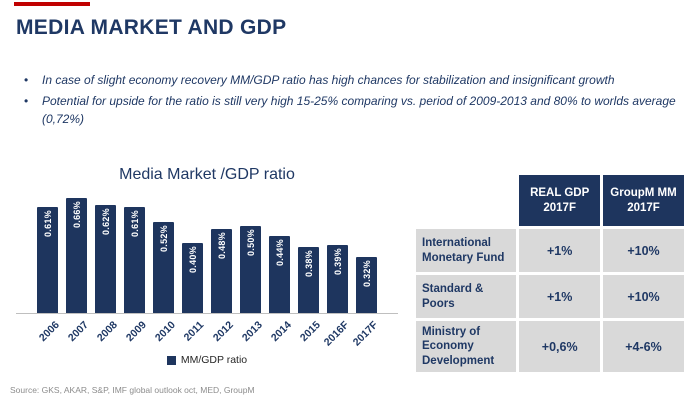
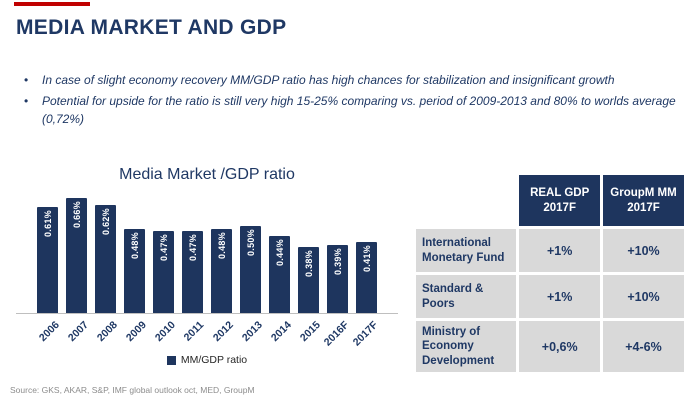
2009: 0.61% -> 0.48%
2010: 0.52% -> 0.47%
2011: 0.40% -> 0.47%
2017F: 0.32% -> 0.41%
